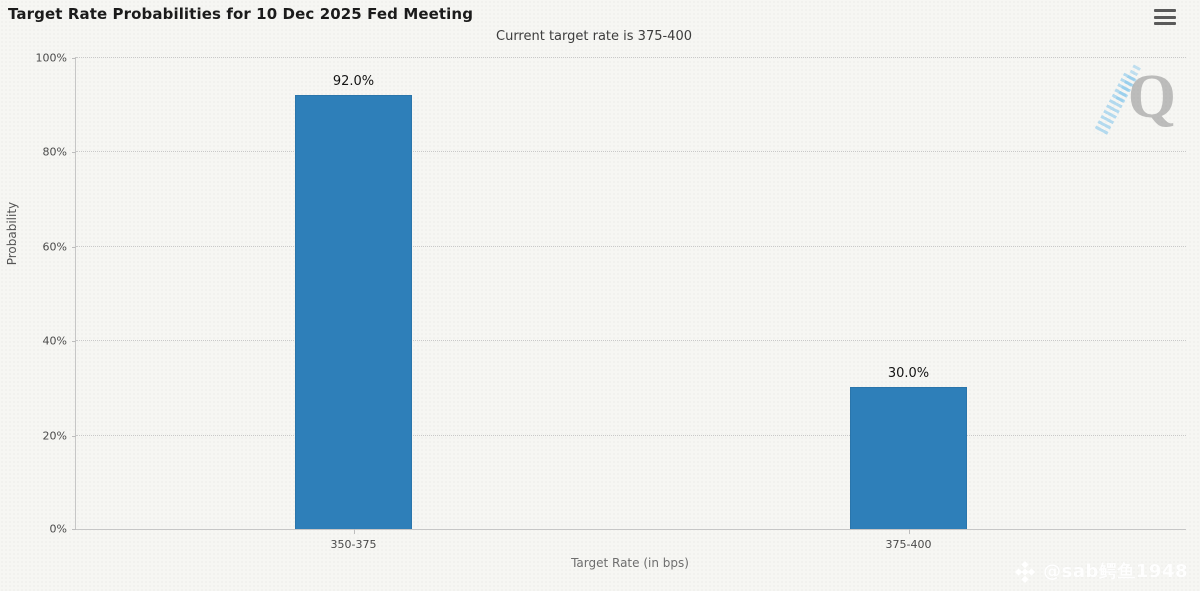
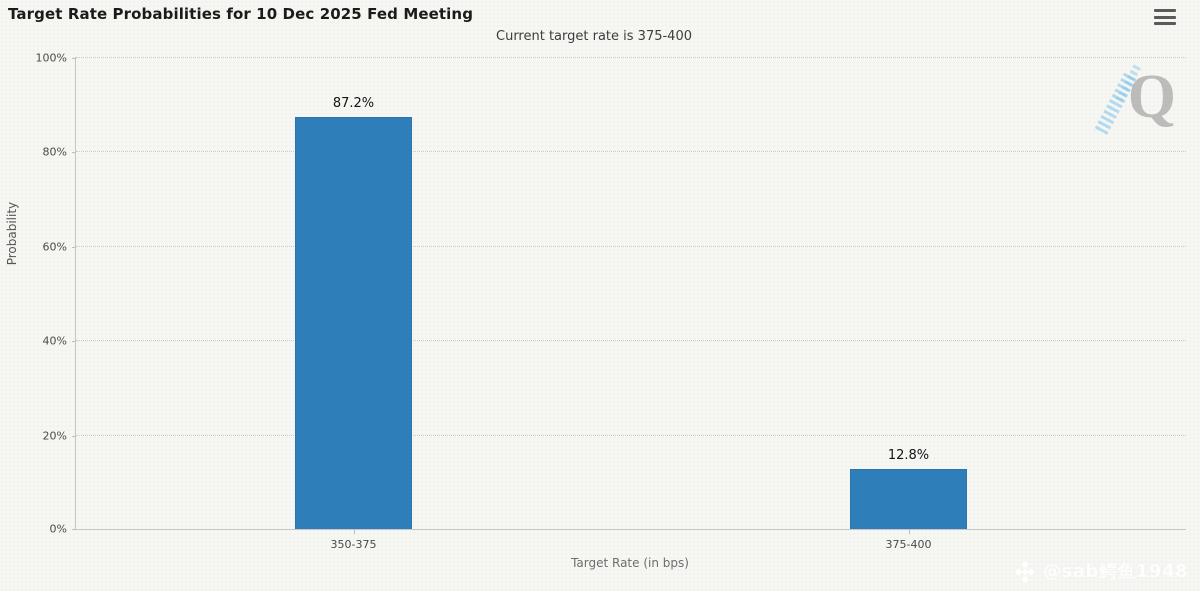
350-375: 92.0% -> 87.2%
375-400: 30.0% -> 12.8%
